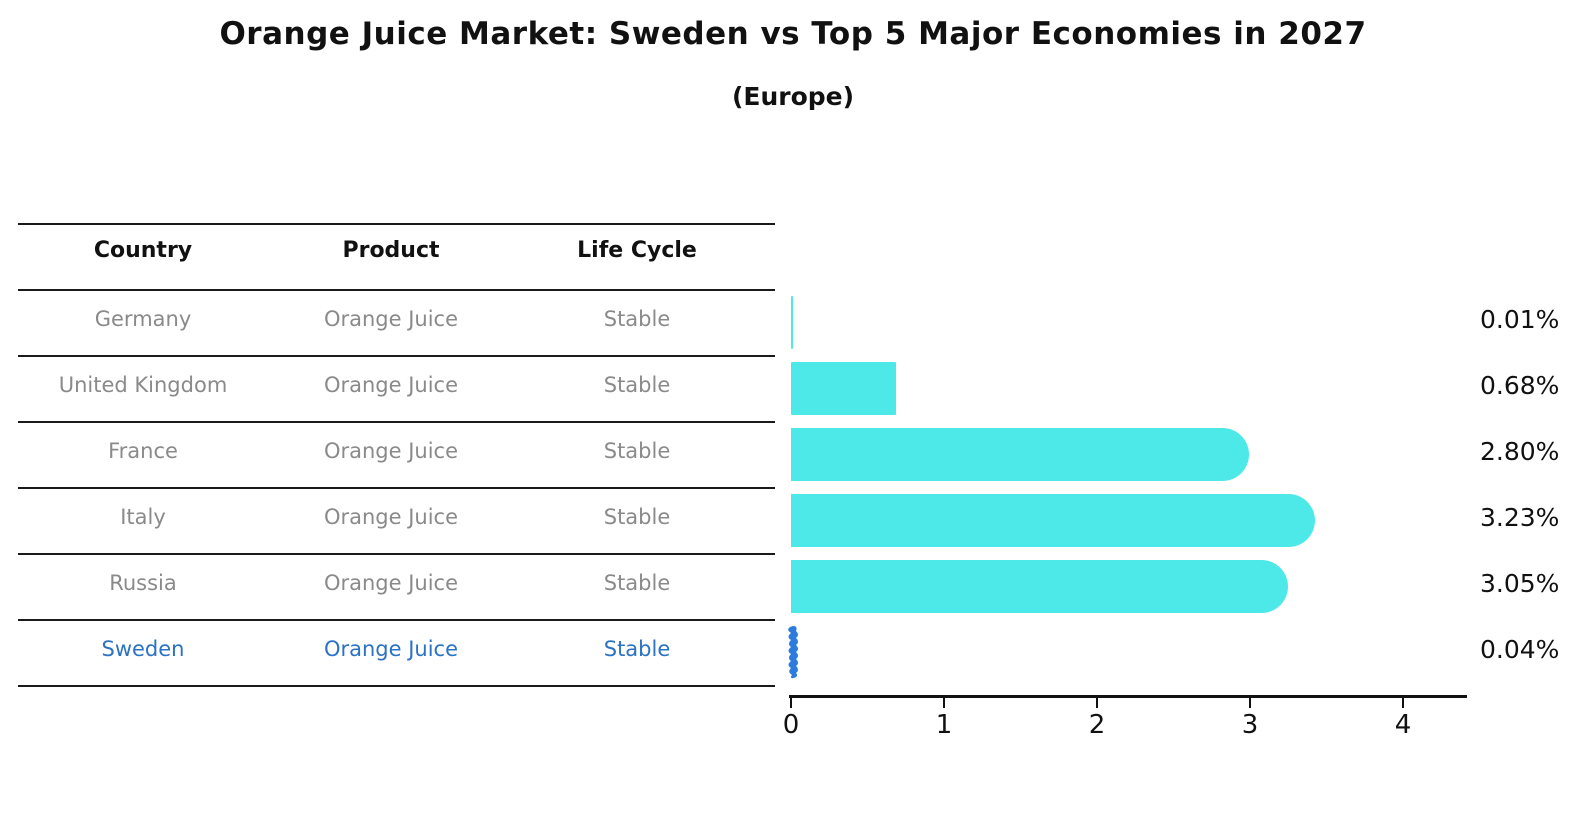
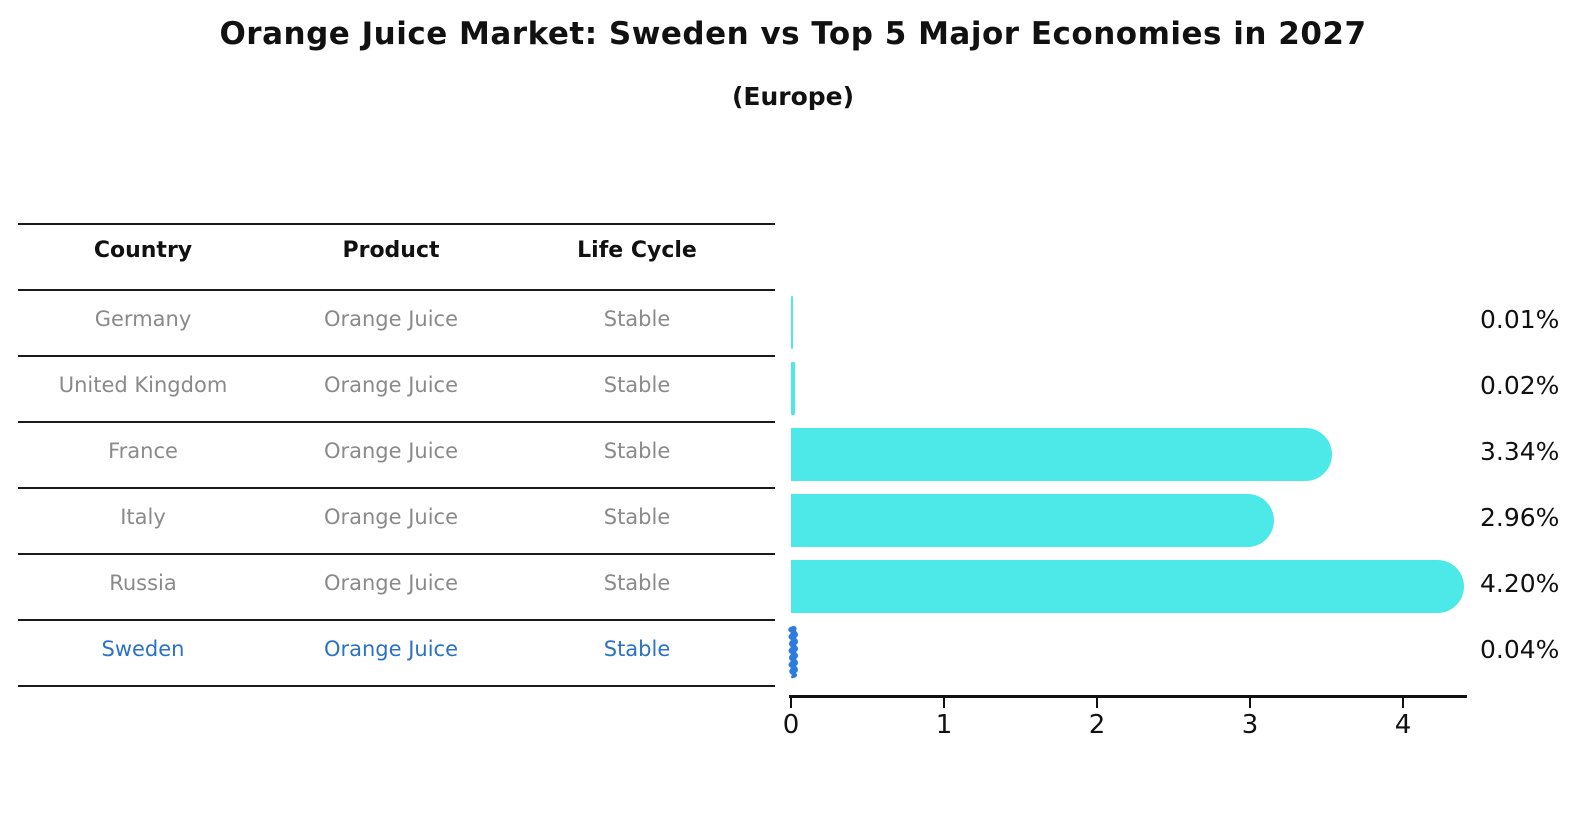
United Kingdom: 0.68% -> 0.02%
France: 2.80% -> 3.34%
Italy: 3.23% -> 2.96%
Russia: 3.05% -> 4.20%
